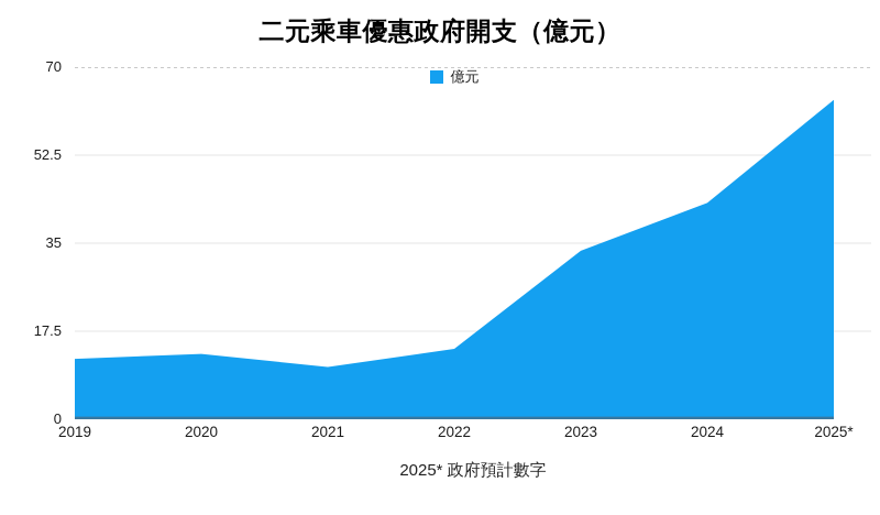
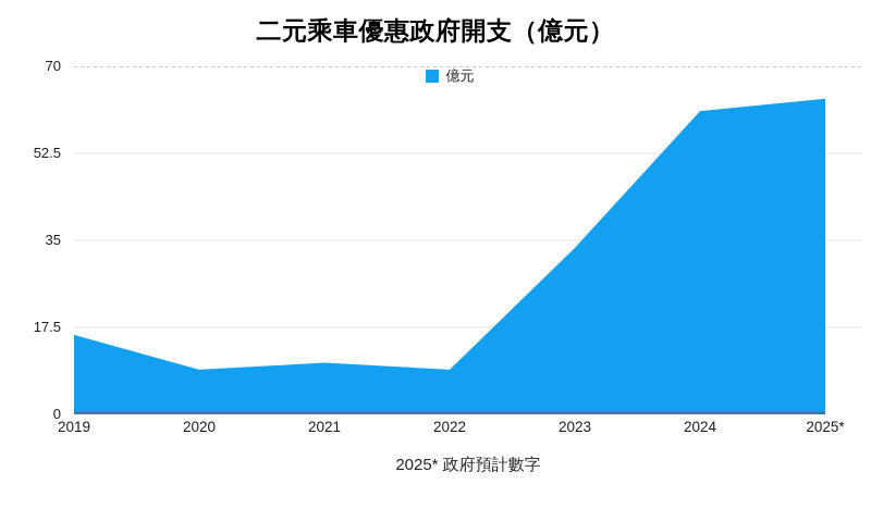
2019: 12 -> 16
2020: 13 -> 9
2022: 14 -> 9
2024: 43 -> 61
